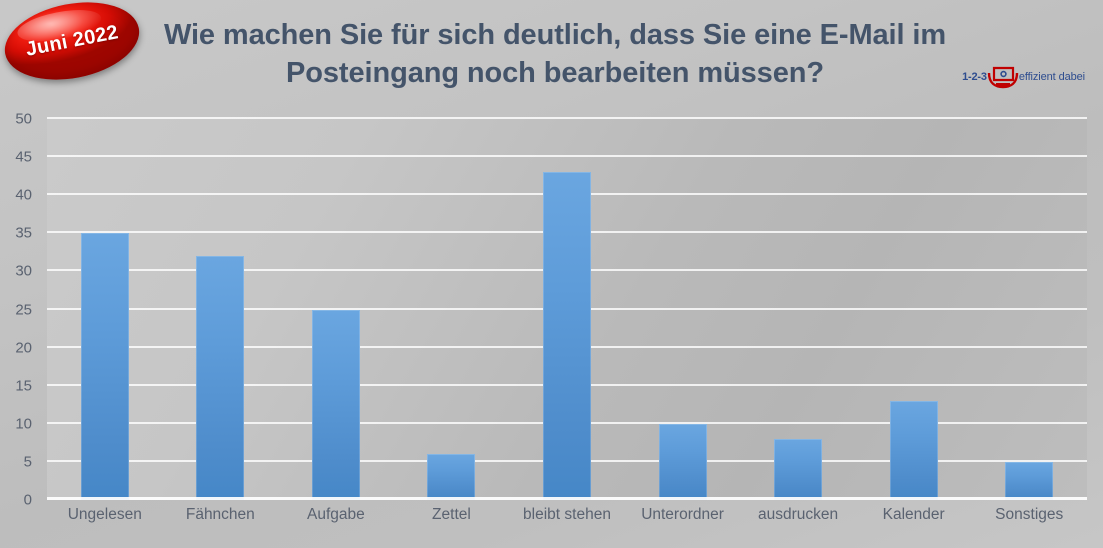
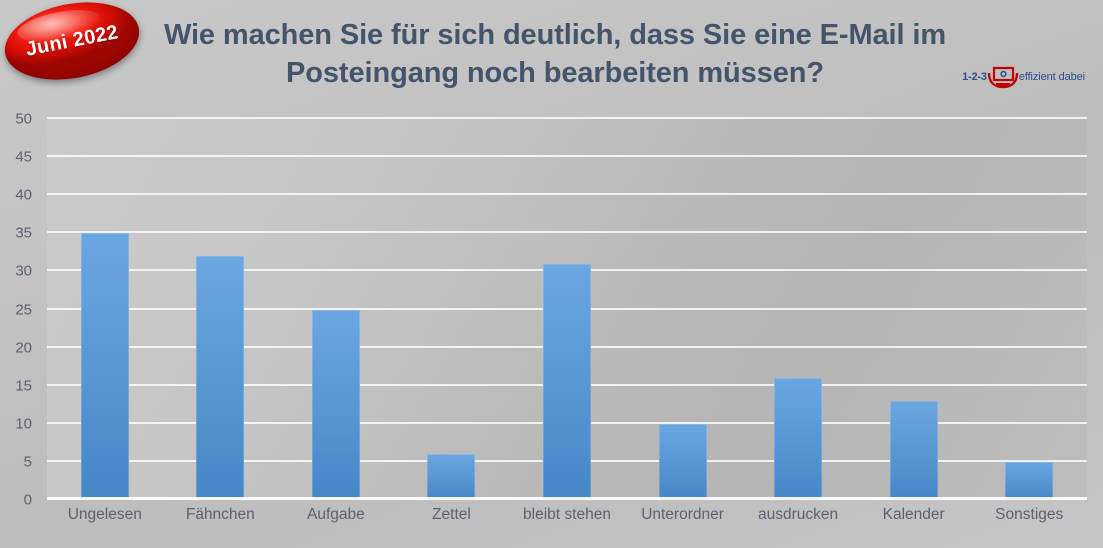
bleibt stehen: 43 -> 31
ausdrucken: 8 -> 16
